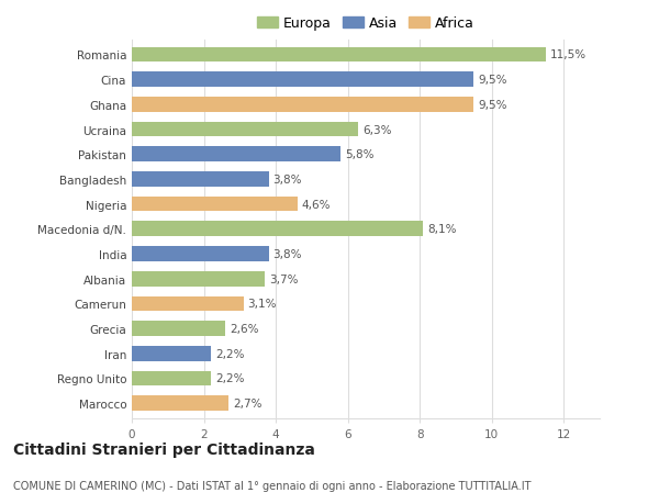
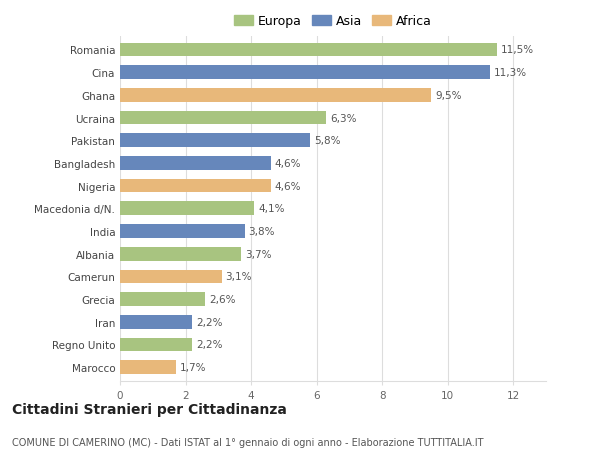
Cina: 9,5% -> 11,3%
Bangladesh: 3,8% -> 4,6%
Macedonia d/N.: 8,1% -> 4,1%
Marocco: 2,7% -> 1,7%
